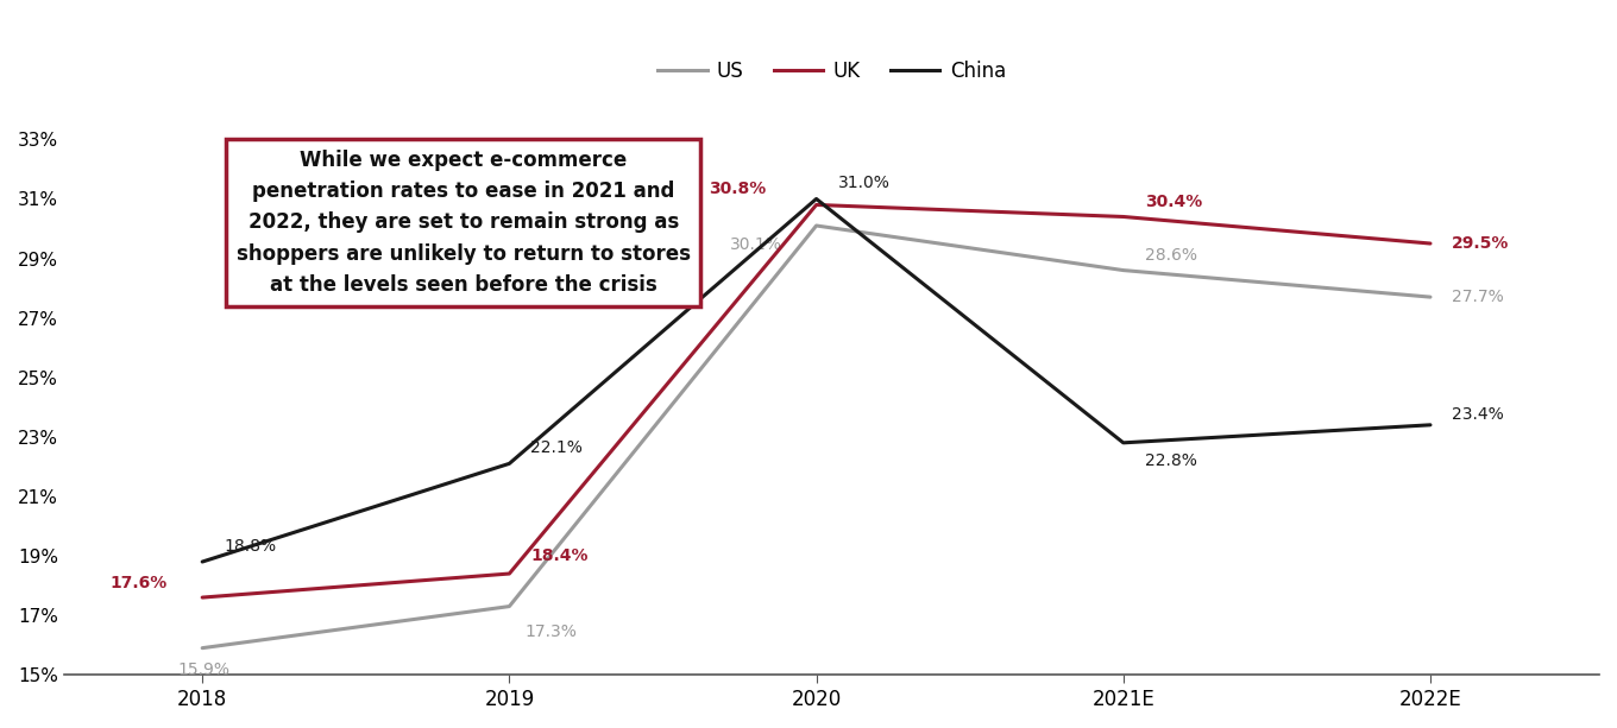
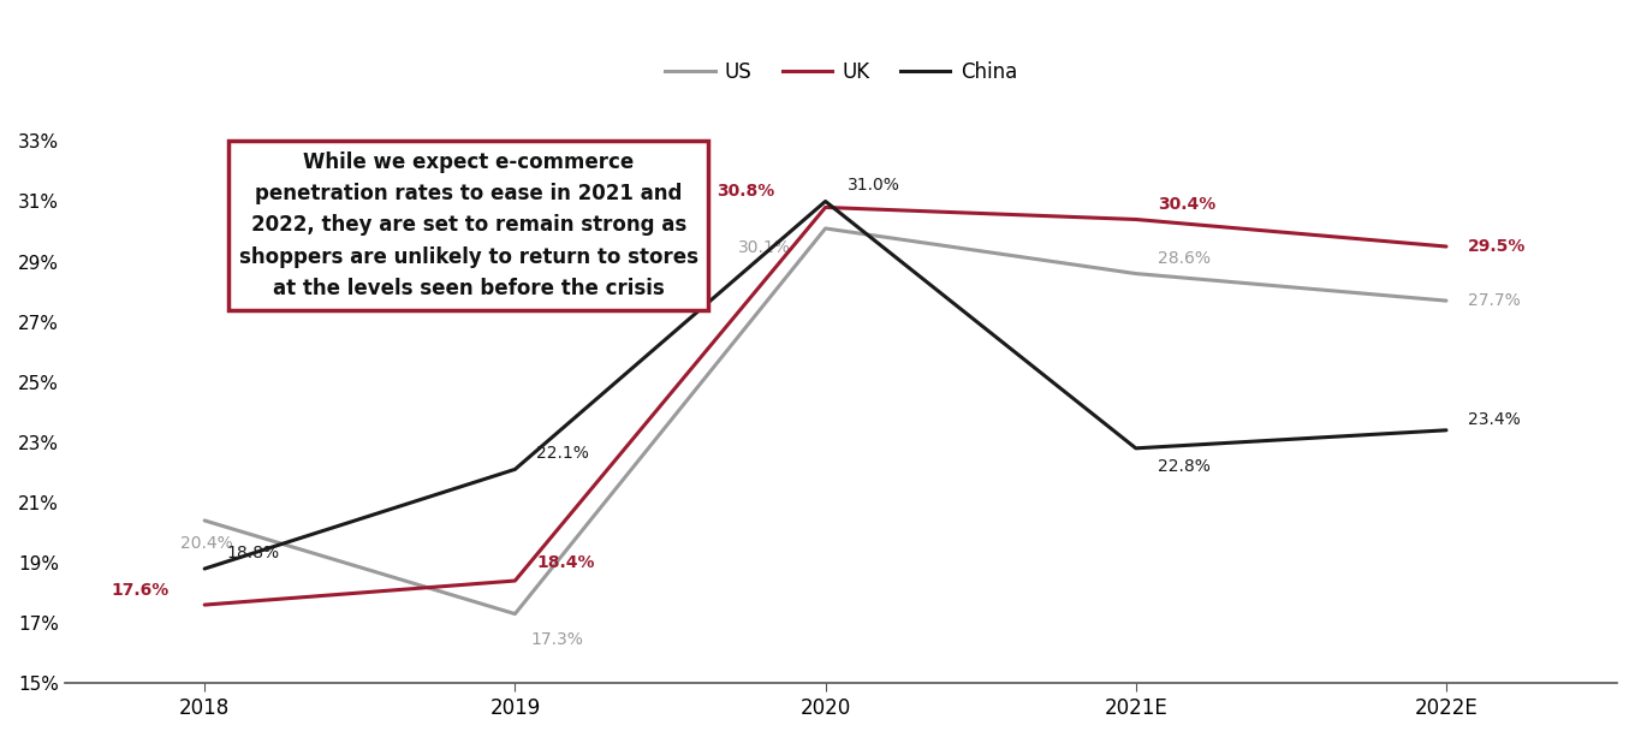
US/2018: 15.9% -> 20.4%
